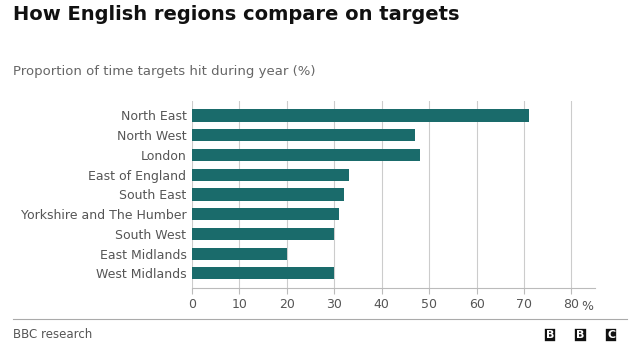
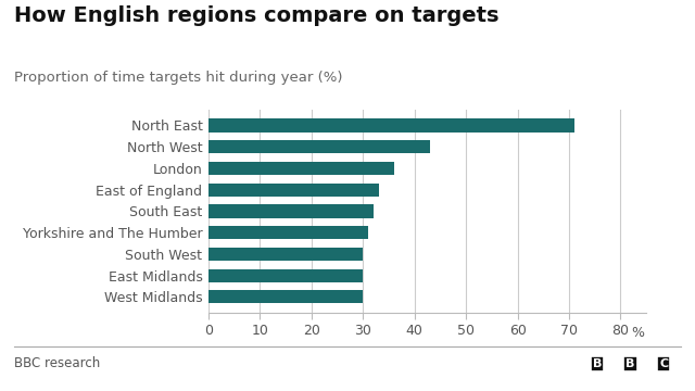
North West: 47 -> 43
London: 48 -> 36
East Midlands: 20 -> 30
